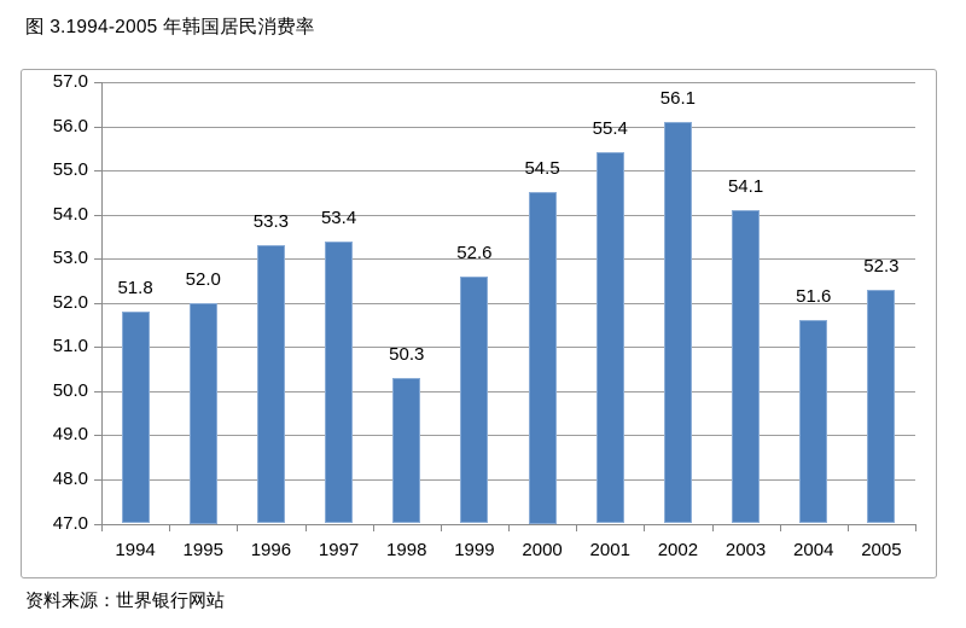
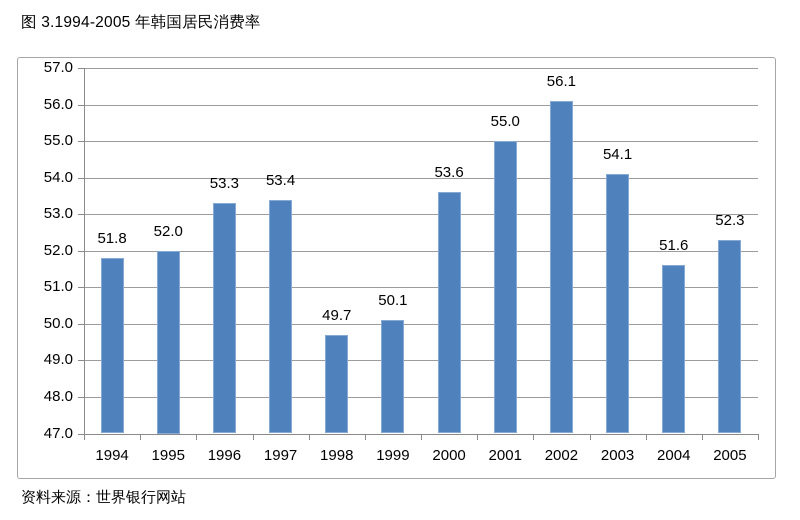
1998: 50.3 -> 49.7
1999: 52.6 -> 50.1
2000: 54.5 -> 53.6
2001: 55.4 -> 55.0
